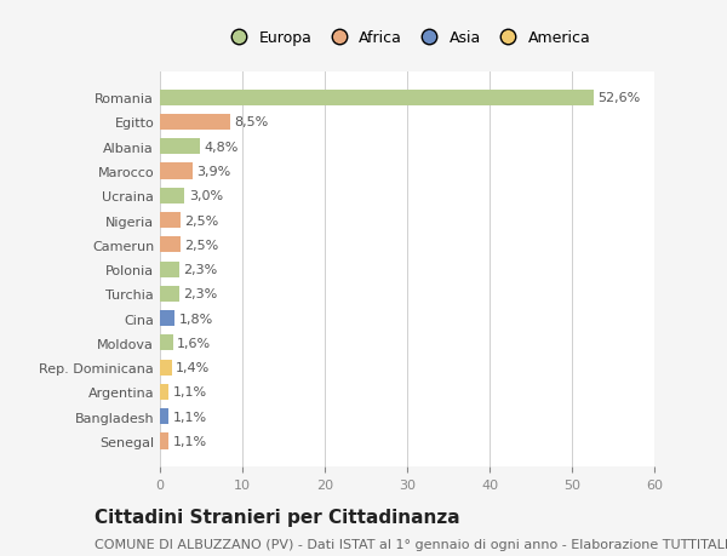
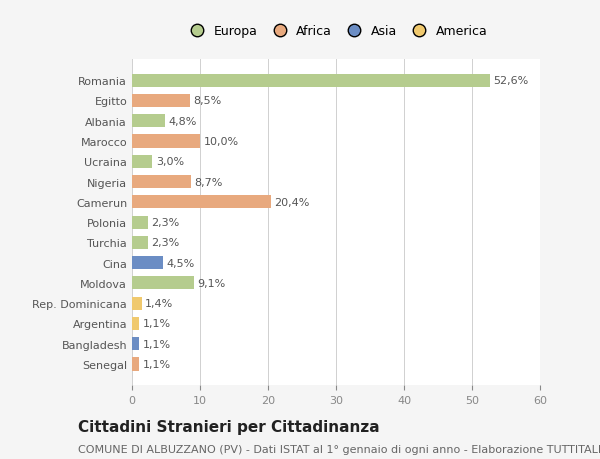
Marocco: 3,9% -> 10,0%
Nigeria: 2,5% -> 8,7%
Camerun: 2,5% -> 20,4%
Cina: 1,8% -> 4,5%
Moldova: 1,6% -> 9,1%
